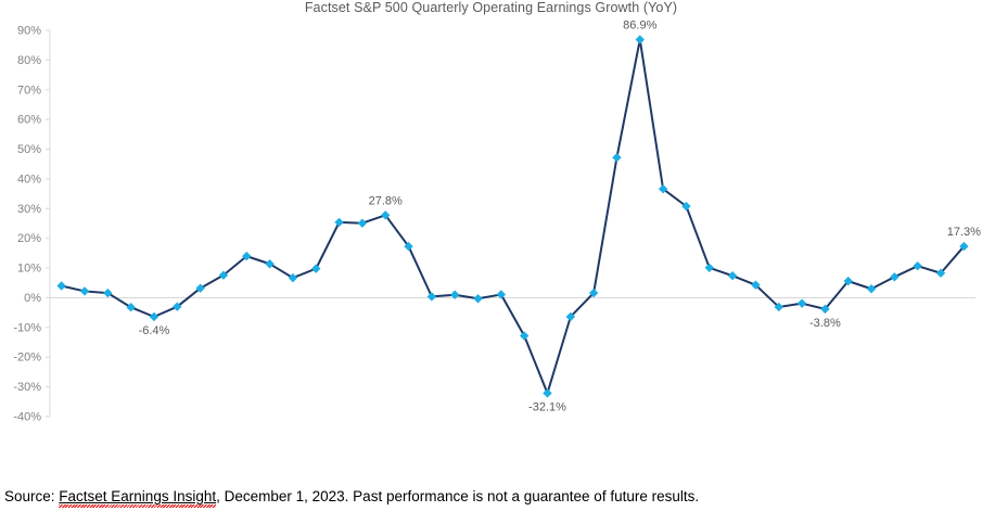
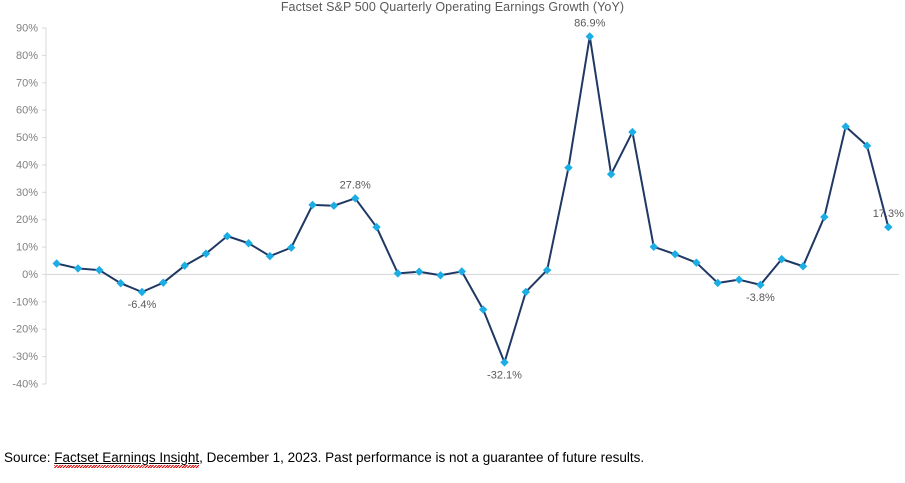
Q1 2021: 47% -> 39%
Q4 2021: 31% -> 52%
Q1 2024E: 7% -> 21%
Q2 2024E: 11% -> 54%
Q3 2024E: 8% -> 47%
